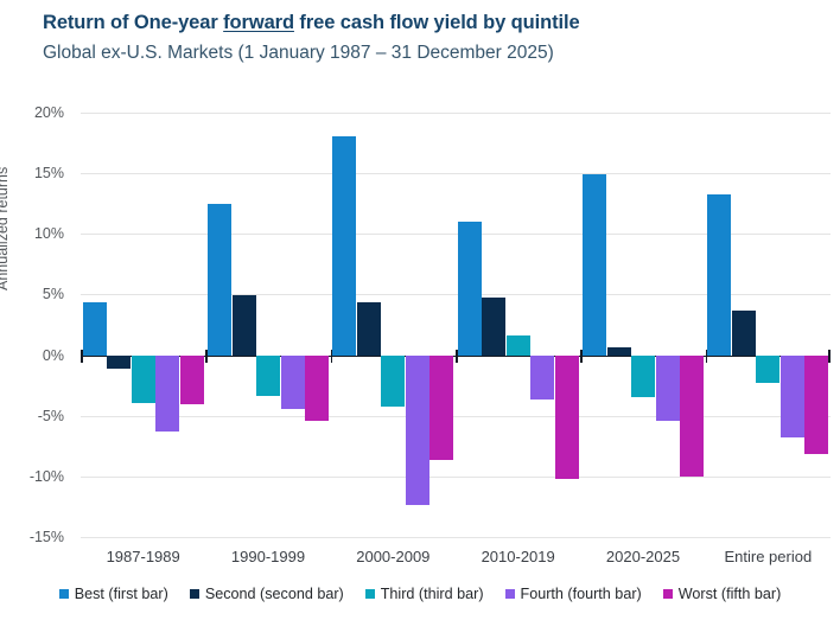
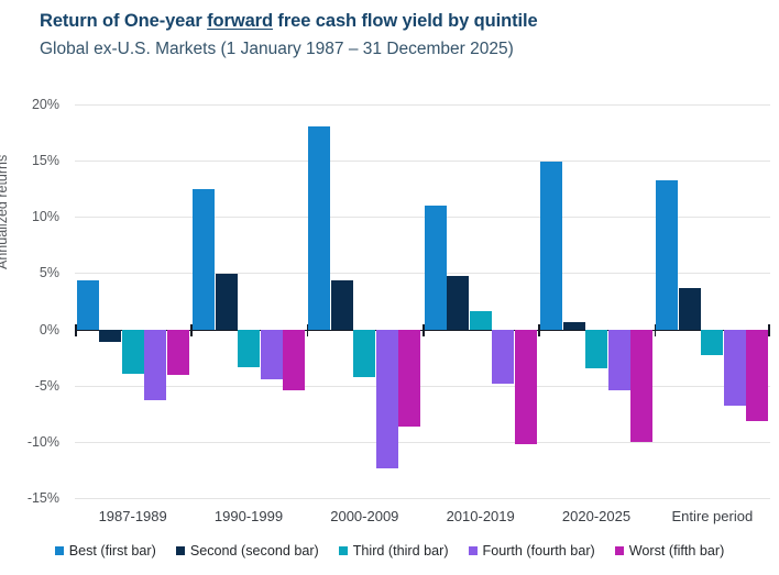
Fourth (fourth bar)/2010-2019: -3.7% -> -4.8%
